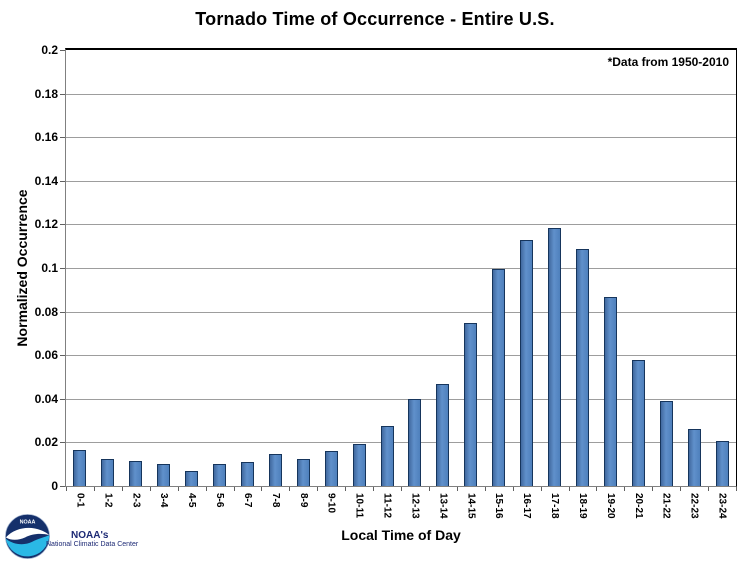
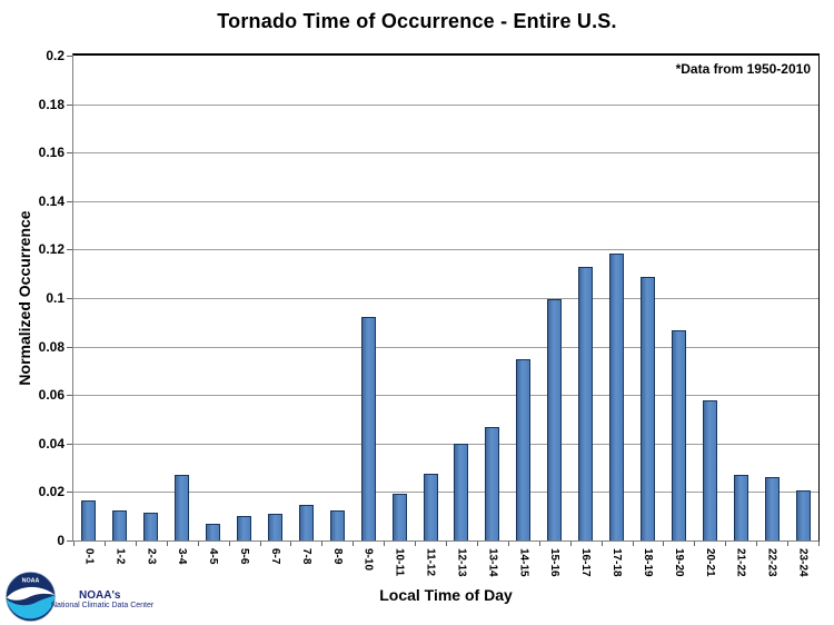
3-4: 0.010 -> 0.027
9-10: 0.016 -> 0.092
21-22: 0.039 -> 0.027
